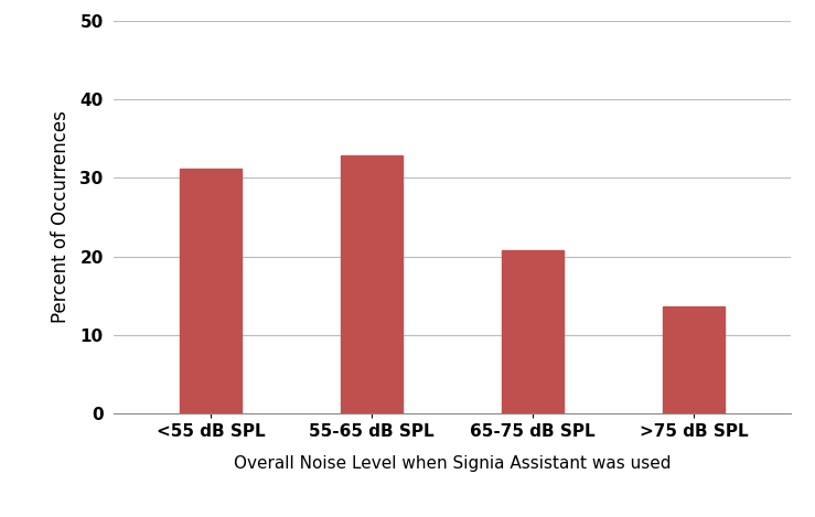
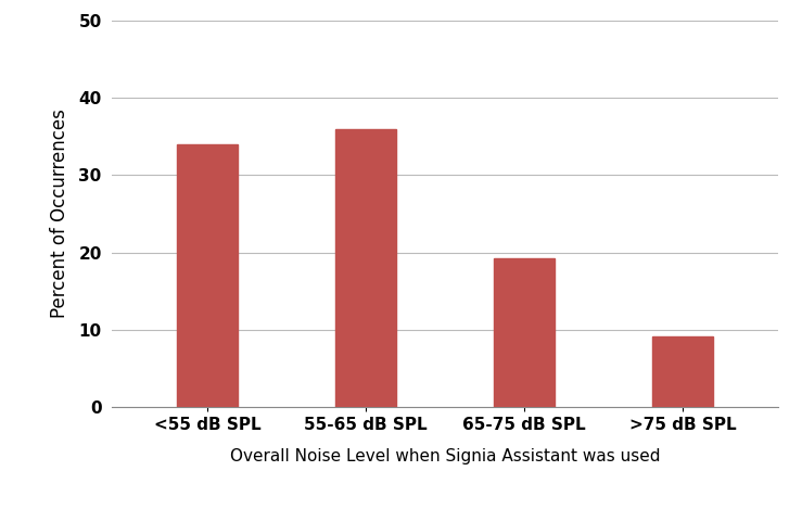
<55 dB SPL: 31.2 -> 34.0
55-65 dB SPL: 32.8 -> 36.0
65-75 dB SPL: 20.8 -> 19.2
>75 dB SPL: 13.6 -> 9.2
